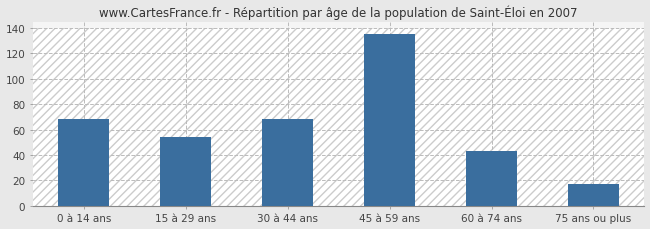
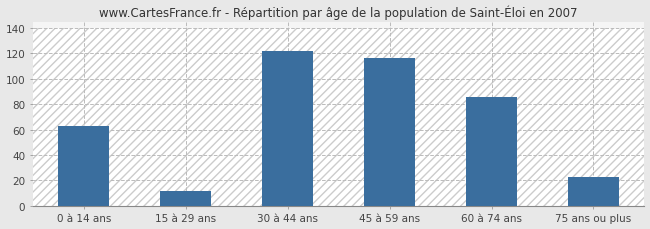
0 à 14 ans: 68 -> 63
15 à 29 ans: 54 -> 12
30 à 44 ans: 68 -> 122
45 à 59 ans: 135 -> 116
60 à 74 ans: 43 -> 86
75 ans ou plus: 17 -> 23
